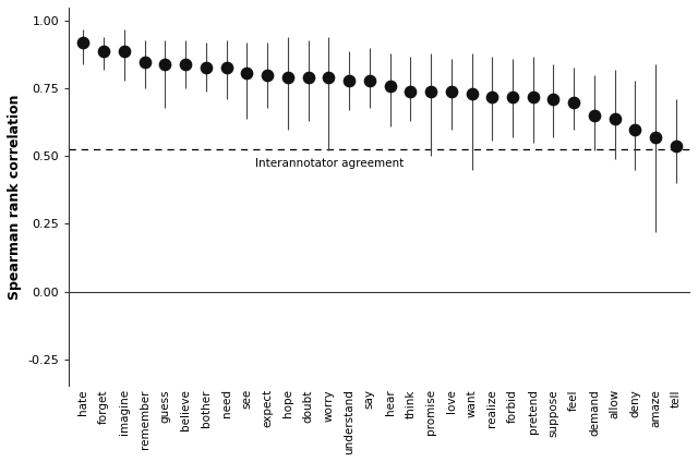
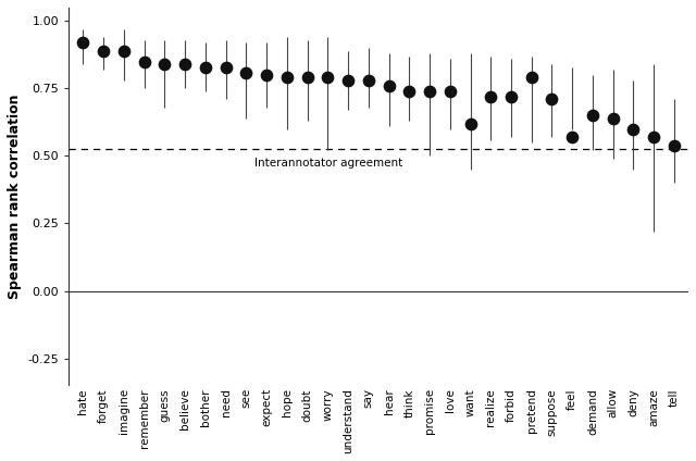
want: 0.73 -> 0.62
pretend: 0.72 -> 0.79
feel: 0.70 -> 0.57
